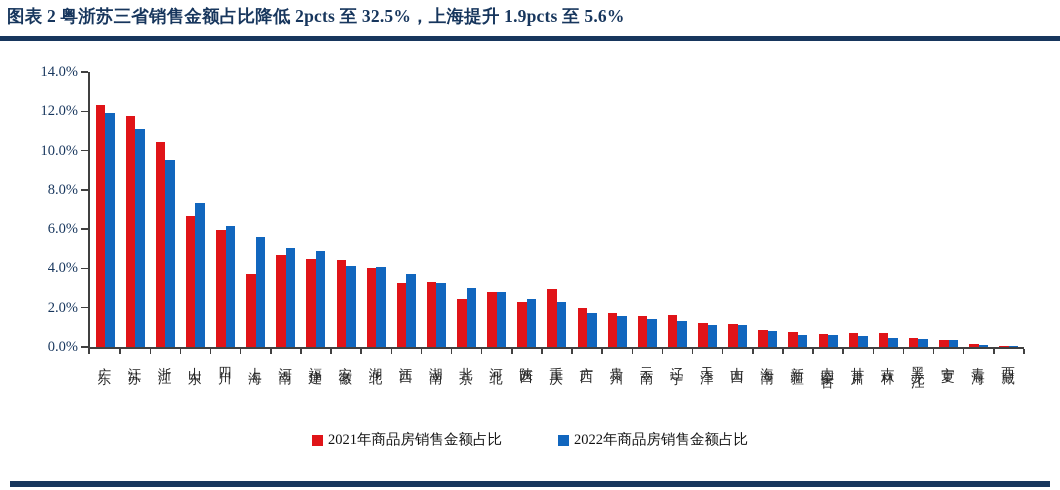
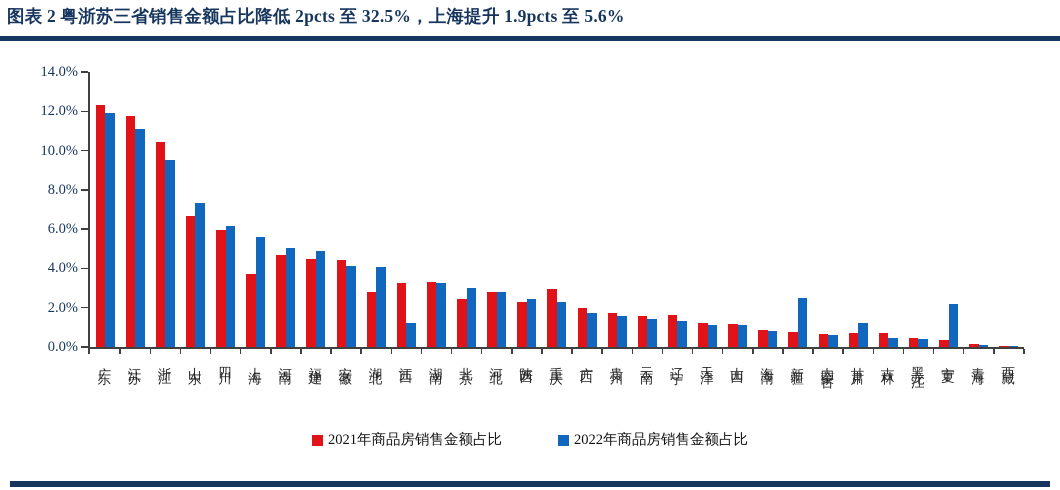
2021年商品房销售金额占比/湖北: 4.0% -> 2.8%
2022年商品房销售金额占比/江西: 3.7% -> 1.2%
2022年商品房销售金额占比/新疆: 0.6% -> 2.5%
2022年商品房销售金额占比/甘肃: 0.6% -> 1.2%
2022年商品房销售金额占比/宁夏: 0.3% -> 2.2%
